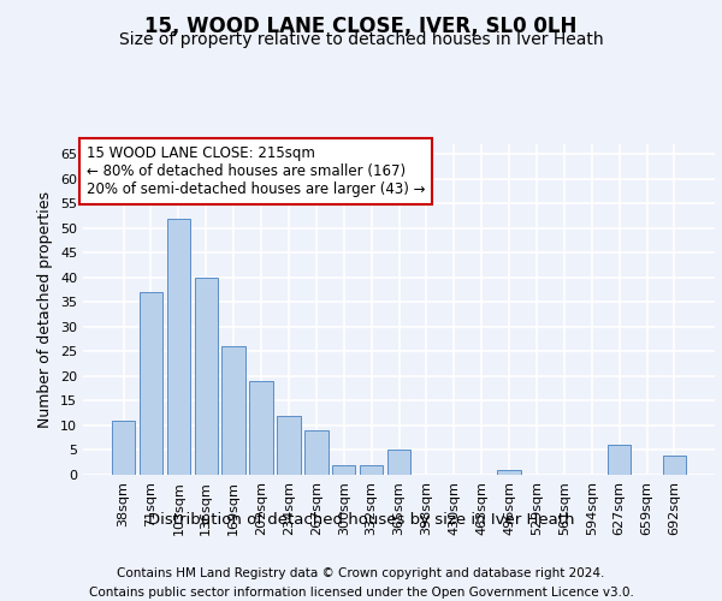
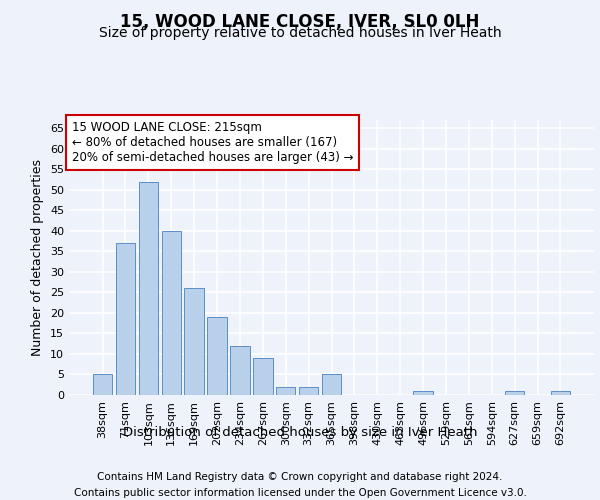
38sqm: 11 -> 5
627sqm: 6 -> 1
692sqm: 4 -> 1
